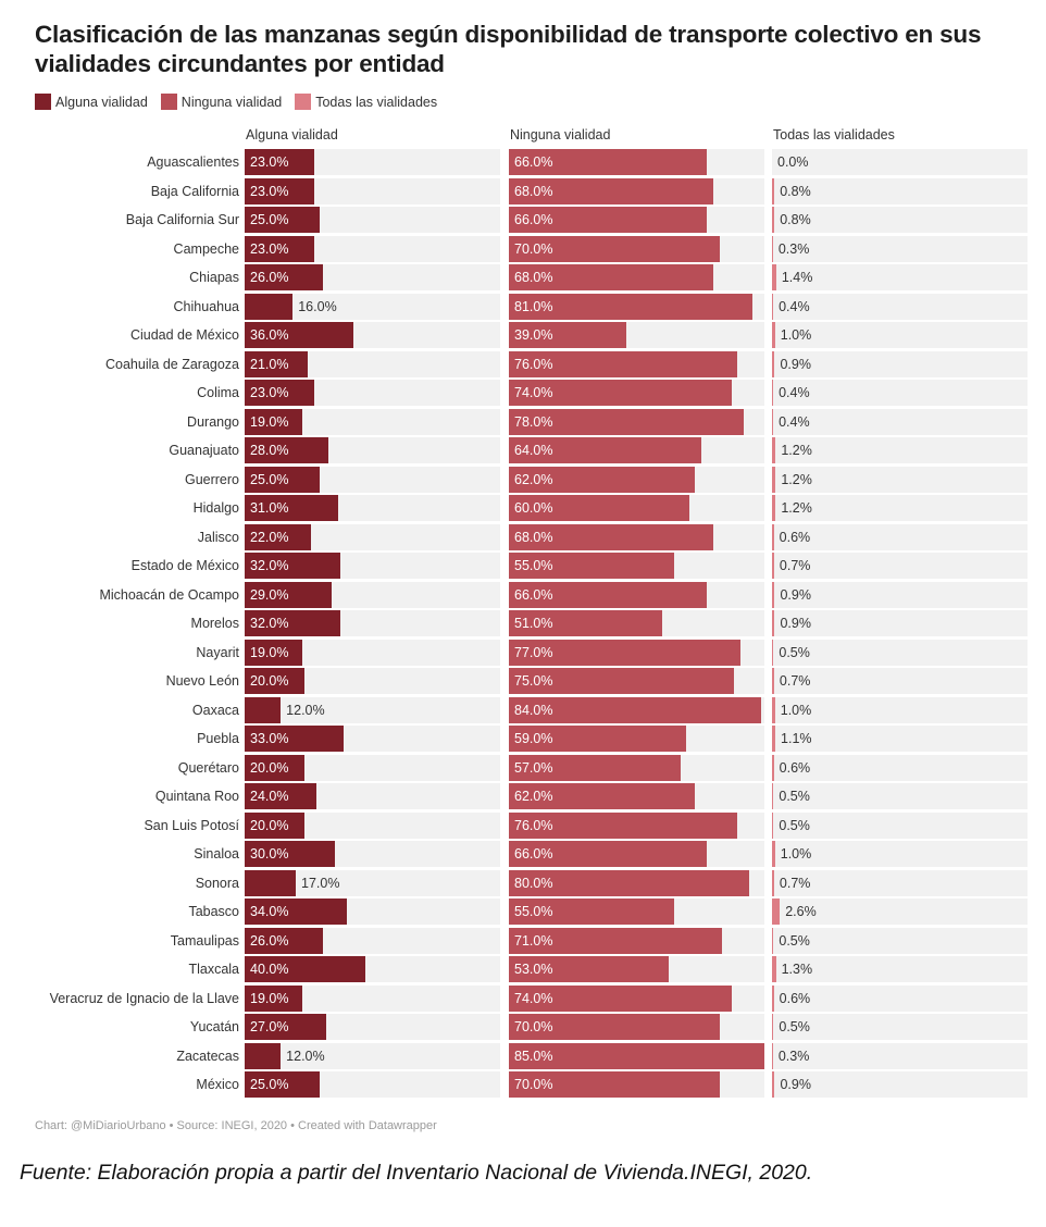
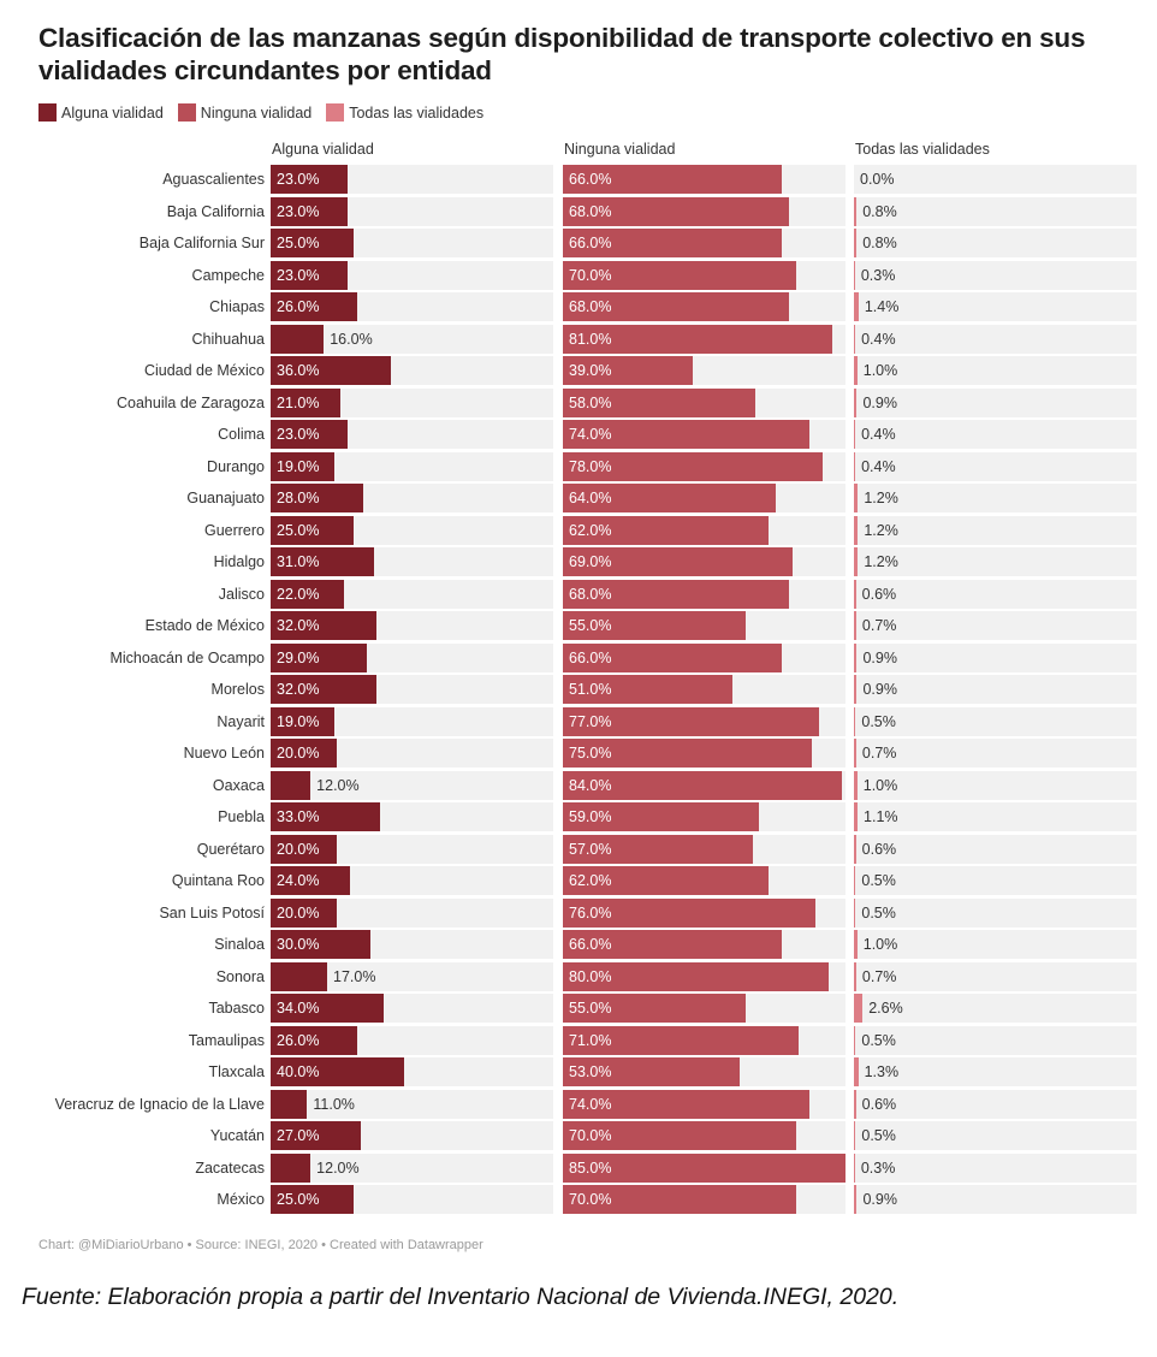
Ninguna vialidad/Coahuila de Zaragoza: 76.0% -> 58.0%
Ninguna vialidad/Hidalgo: 60.0% -> 69.0%
Alguna vialidad/Veracruz de Ignacio de la Llave: 19.0% -> 11.0%
